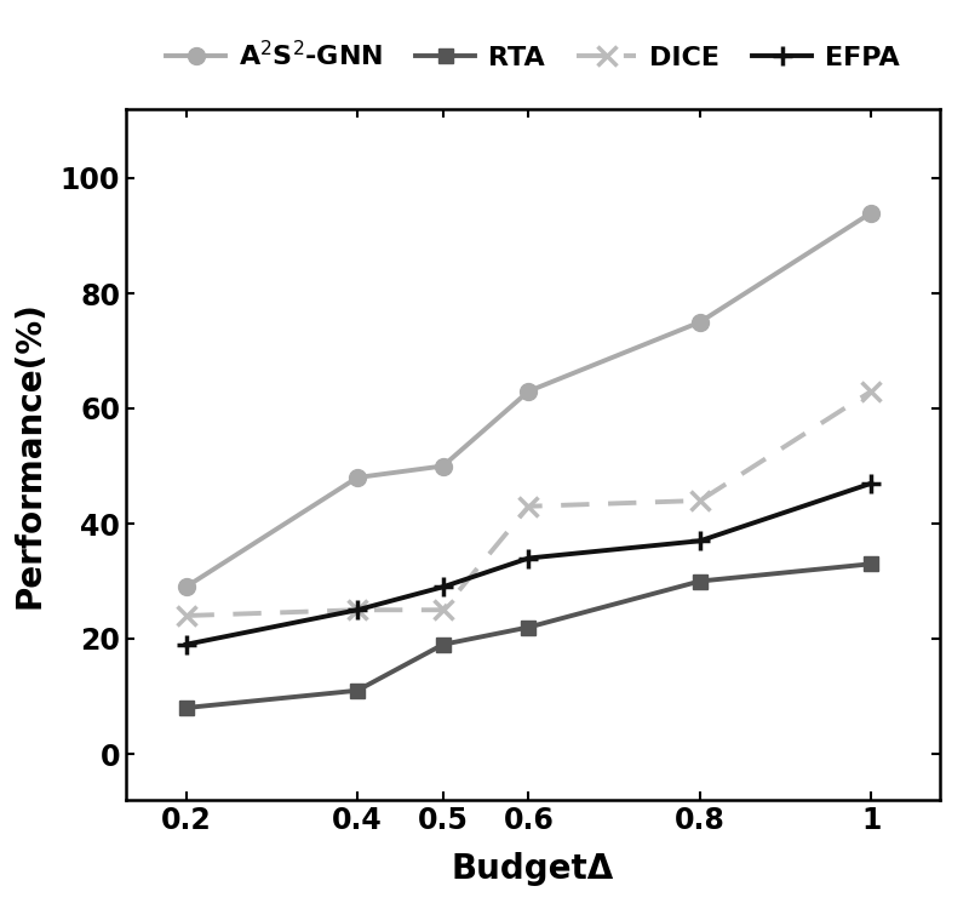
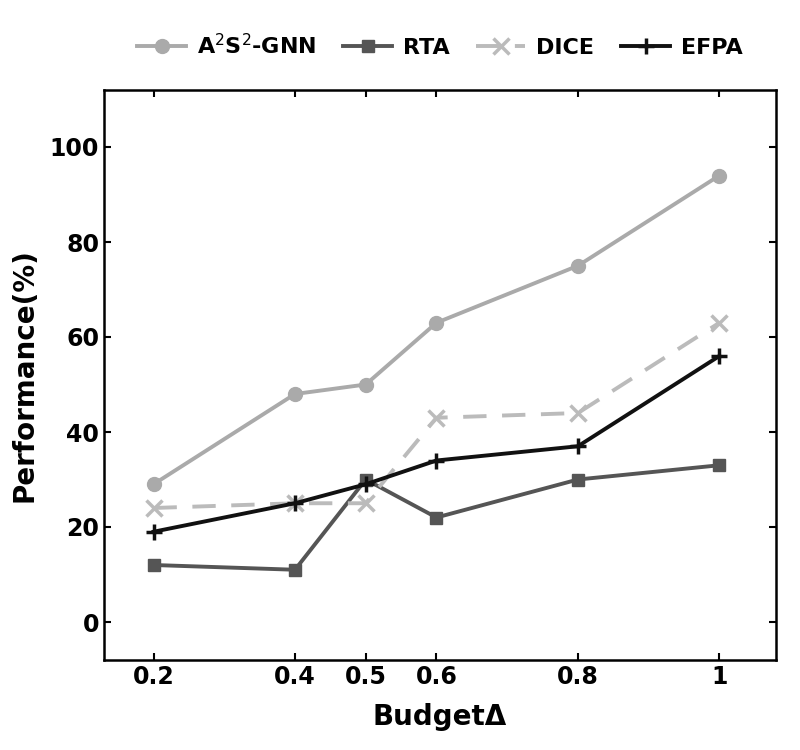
RTA/0.2: 8 -> 12
RTA/0.5: 19 -> 30
EFPA/1: 47 -> 56
